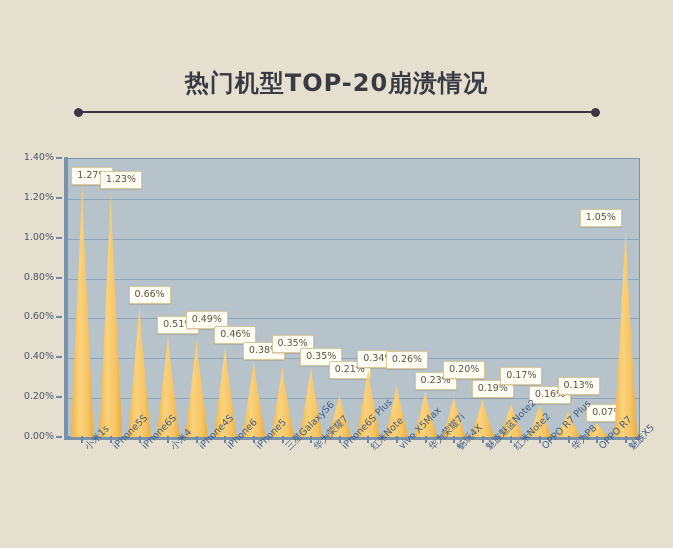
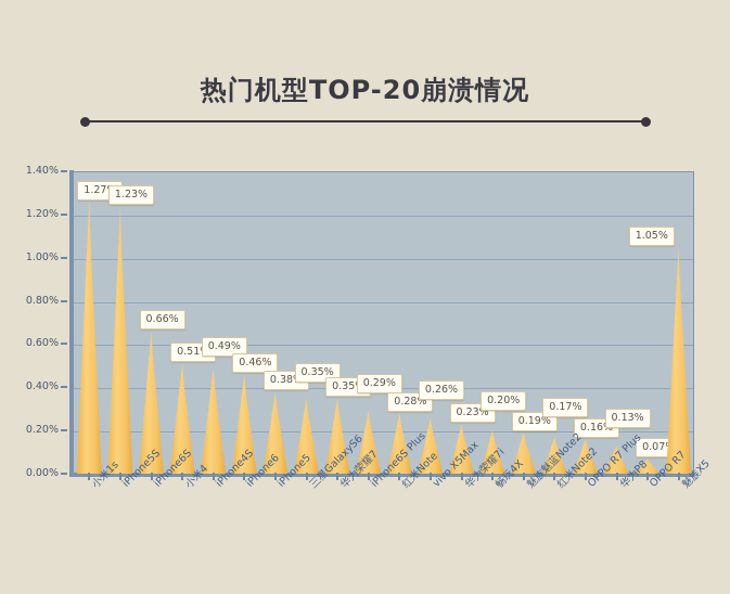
iPhone6S Plus: 0.21% -> 0.29%
红米Note: 0.34% -> 0.28%
